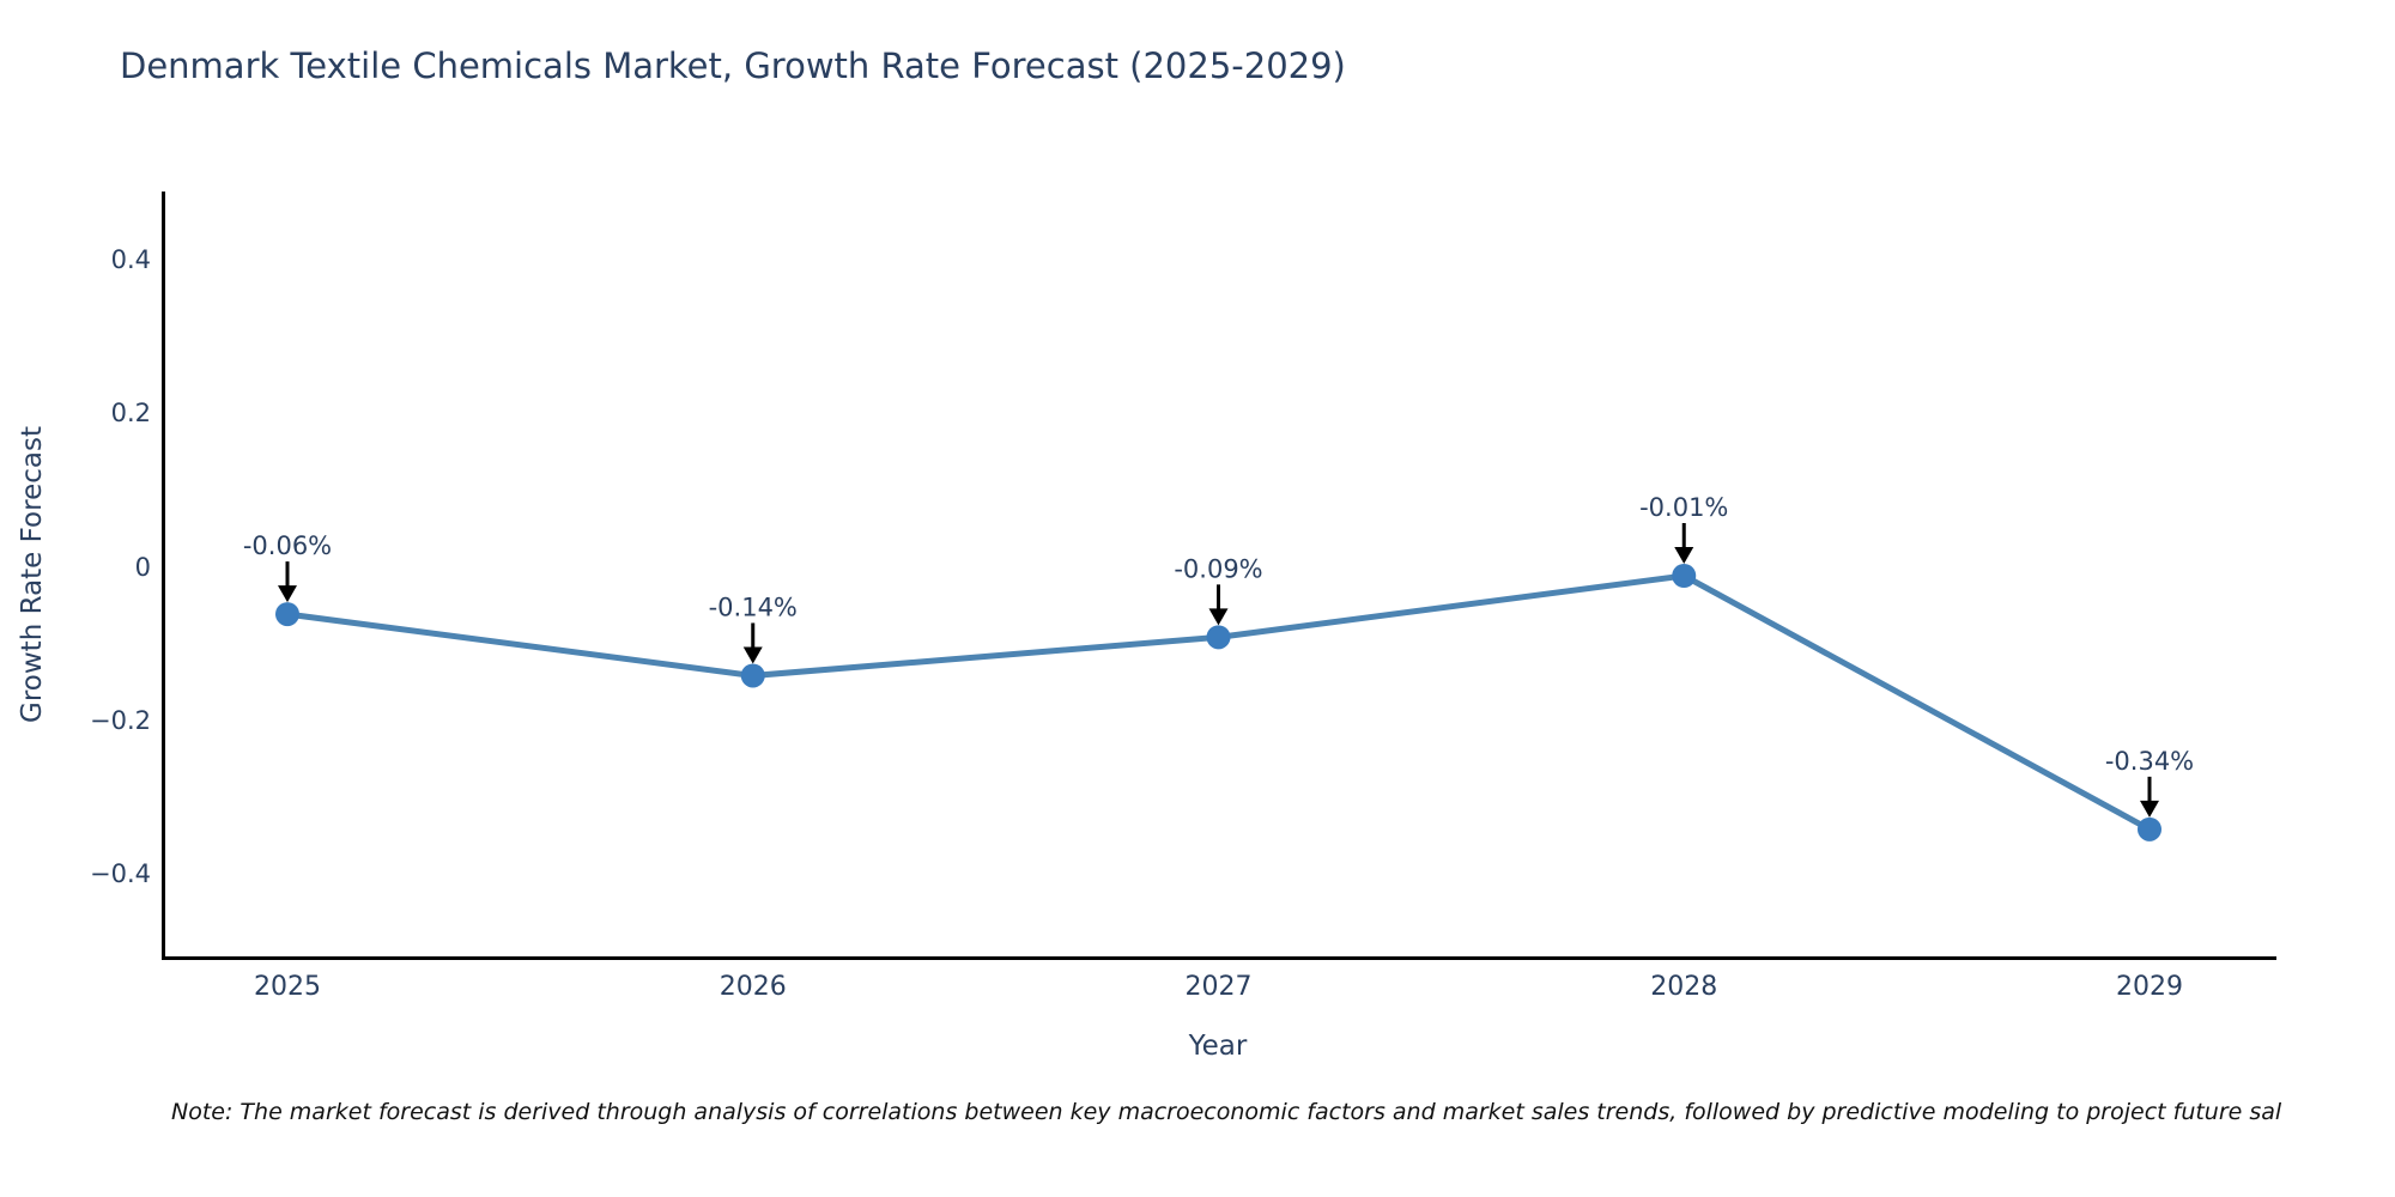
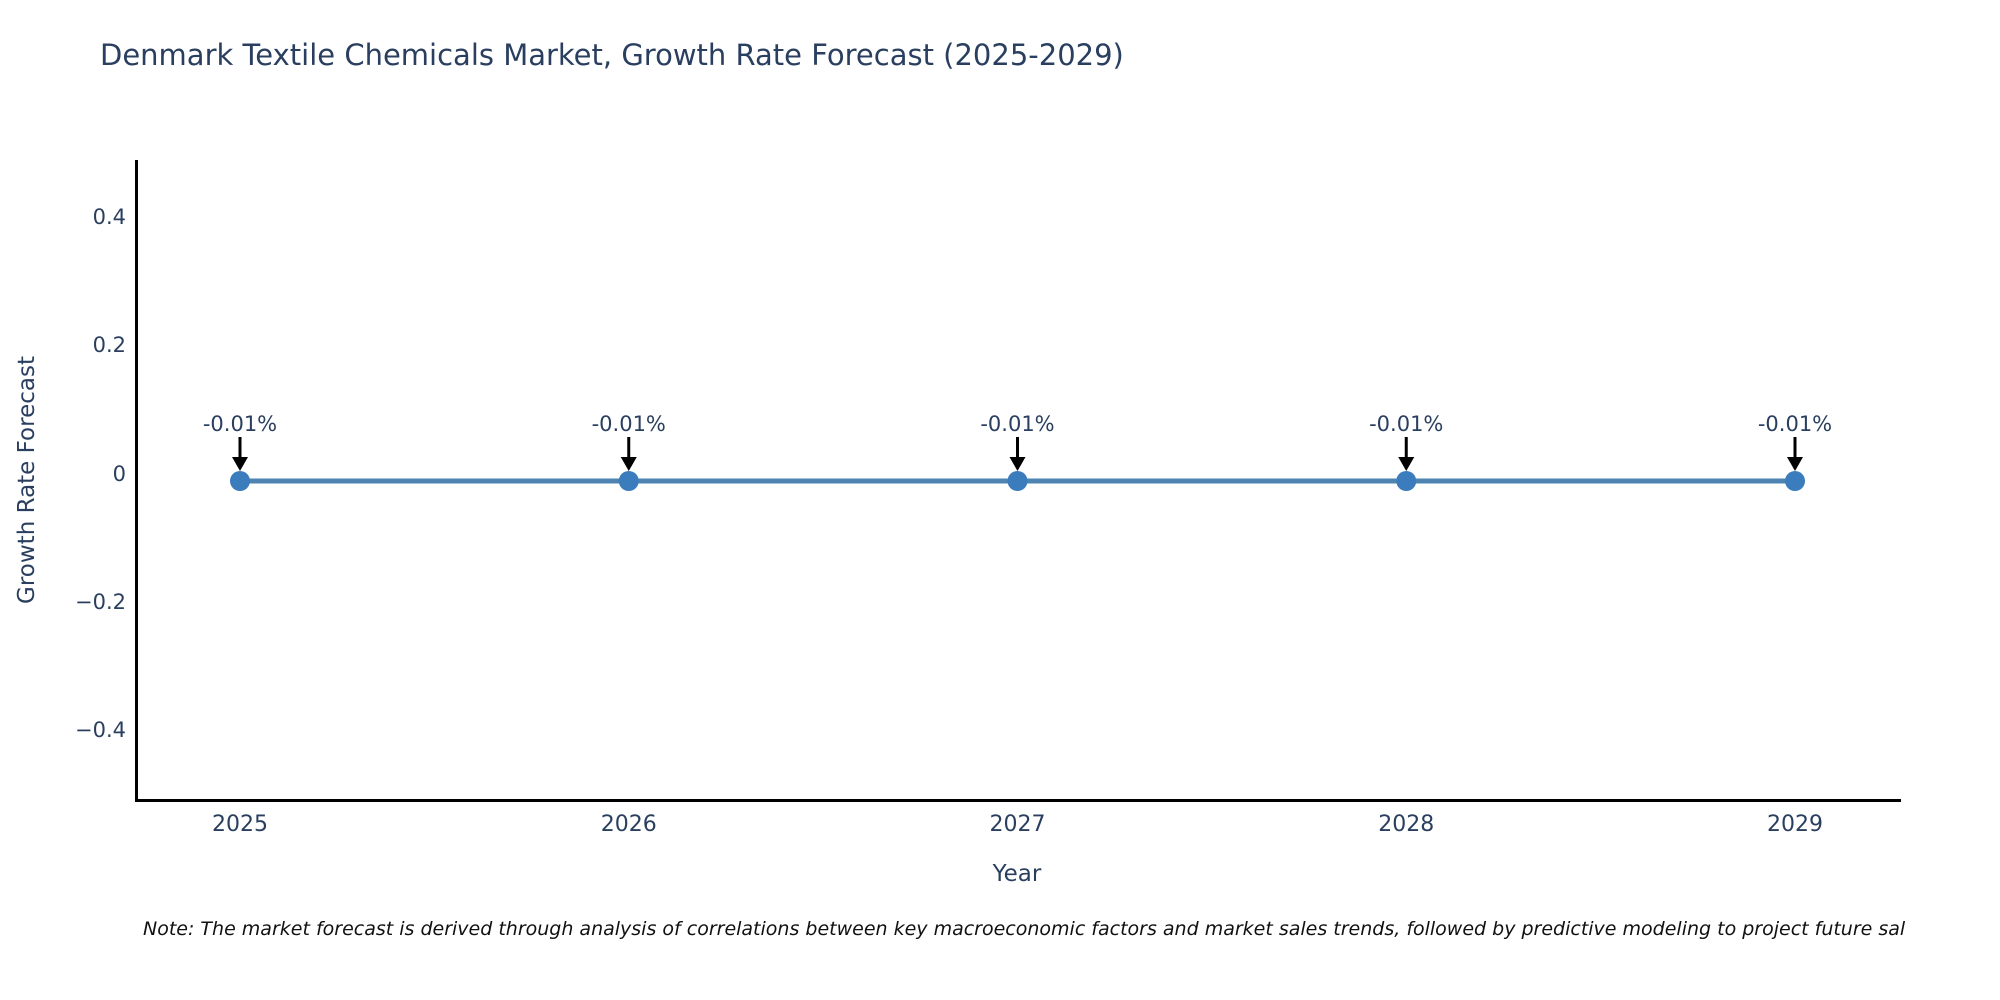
2025: -0.06% -> -0.01%
2026: -0.14% -> -0.01%
2027: -0.09% -> -0.01%
2029: -0.34% -> -0.01%
